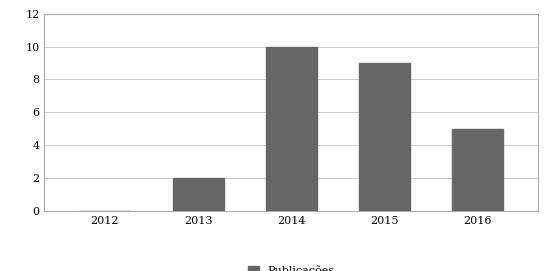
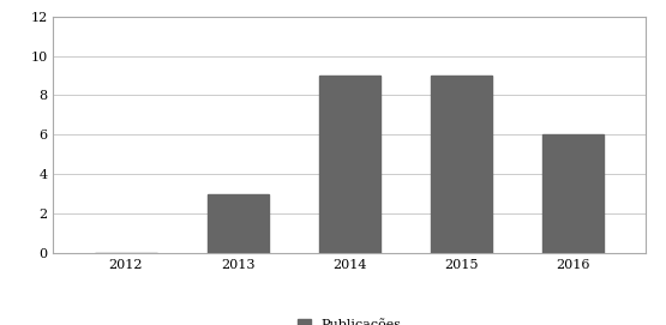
2013: 2 -> 3
2014: 10 -> 9
2016: 5 -> 6
